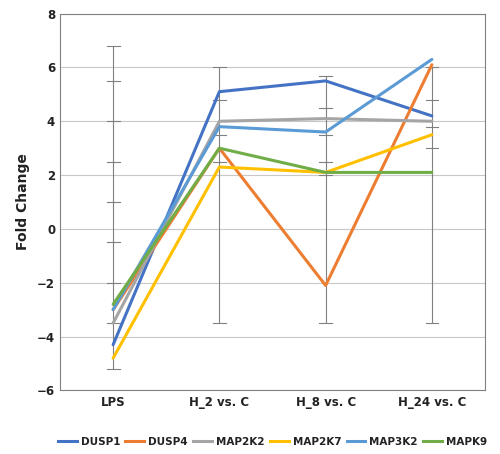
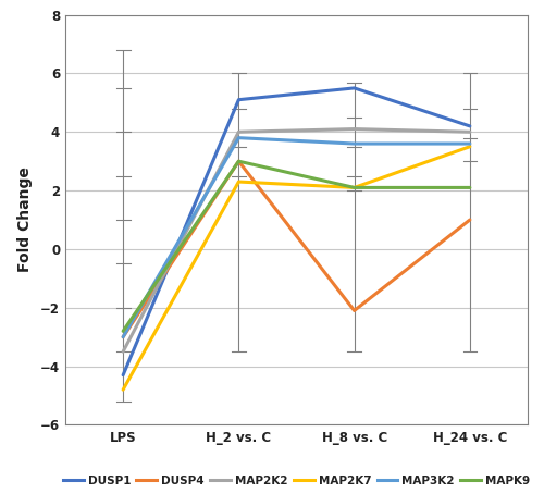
DUSP4/H_24 vs. C: 6.1 -> 1.0
MAP3K2/H_24 vs. C: 6.3 -> 3.6
